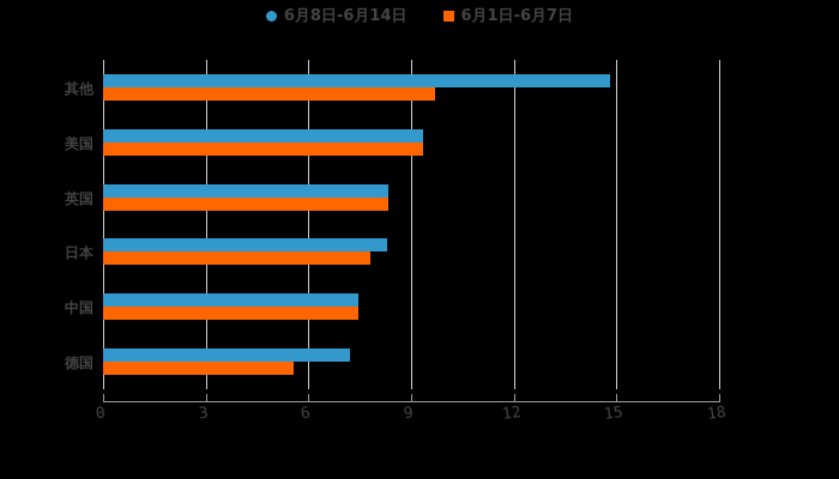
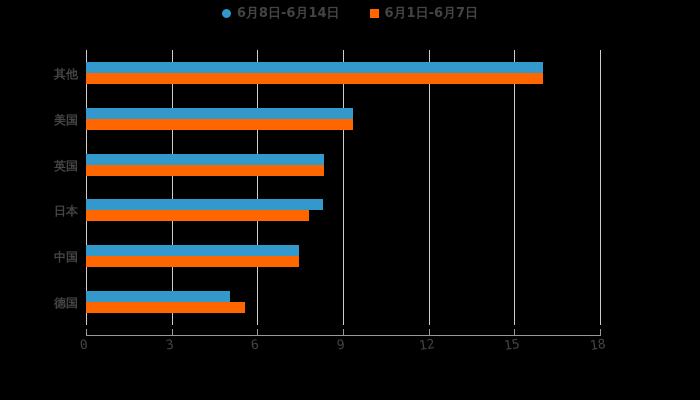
6月8日-6月14日/其他: 14.8 -> 16.0
6月1日-6月7日/其他: 9.7 -> 16.0
6月8日-6月14日/德国: 7.2 -> 5.0
